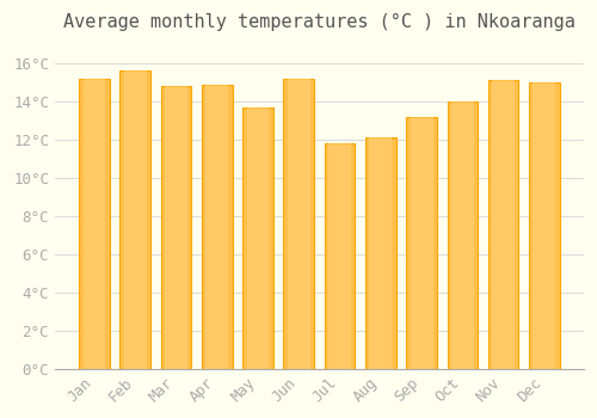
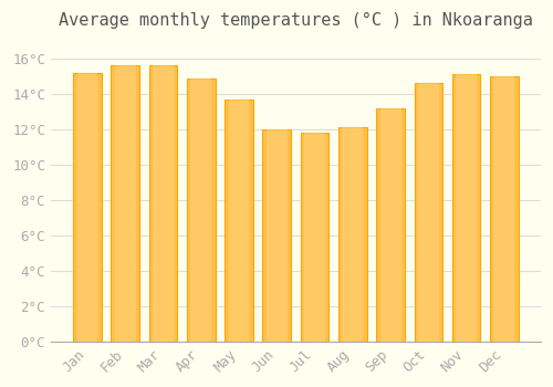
Mar: 14.8°C -> 15.6°C
Jun: 15.2°C -> 12.0°C
Oct: 14.0°C -> 14.6°C
